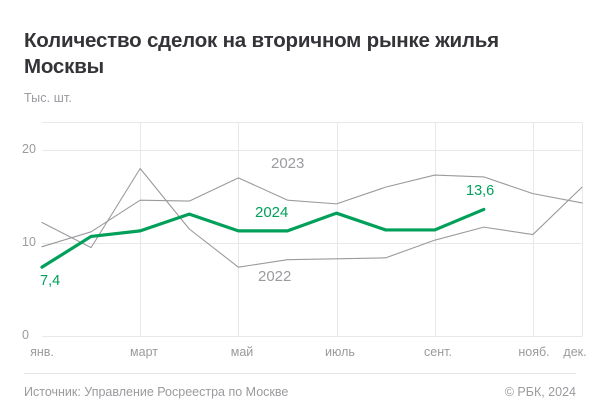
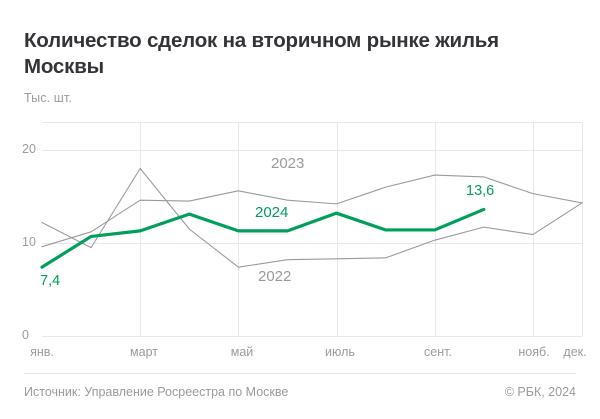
2023/май: 17 -> 16
2022/дек.: 16 -> 14
